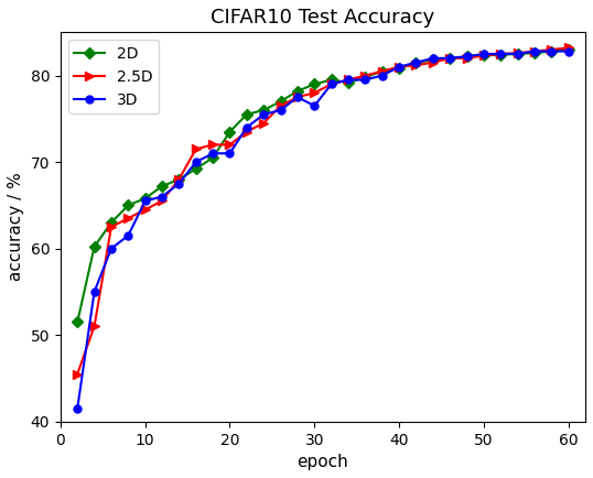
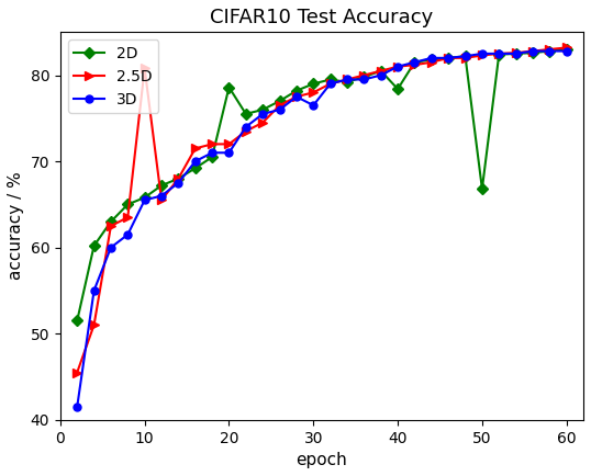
2.5D/10: 64.5 -> 80.8
2D/20: 73.5 -> 78.6
2D/40: 80.8 -> 78.4
2D/50: 82.3 -> 66.8
